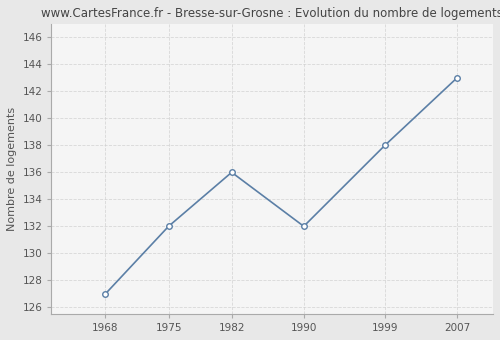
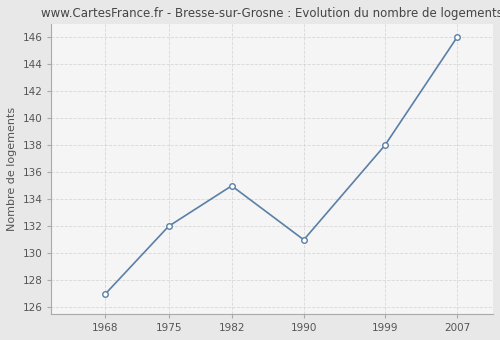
1982: 136 -> 135
1990: 132 -> 131
2007: 143 -> 146
